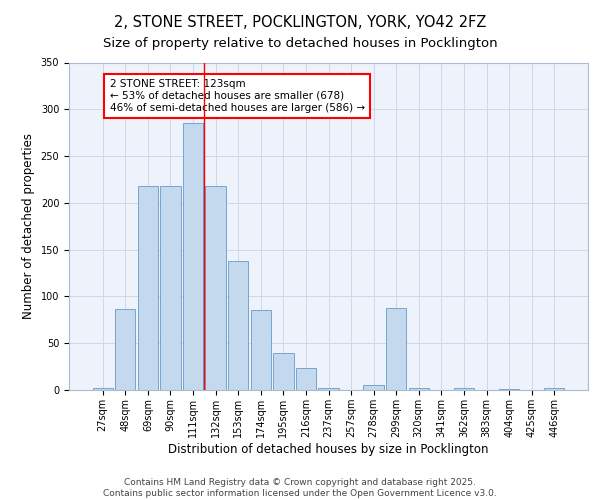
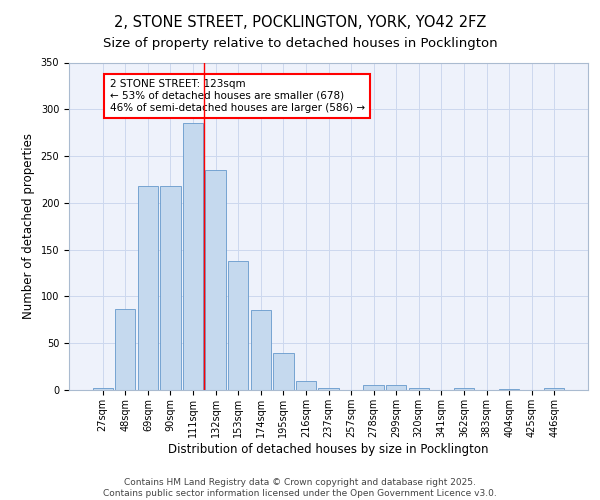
132sqm: 218 -> 235
216sqm: 24 -> 10
299sqm: 88 -> 5
